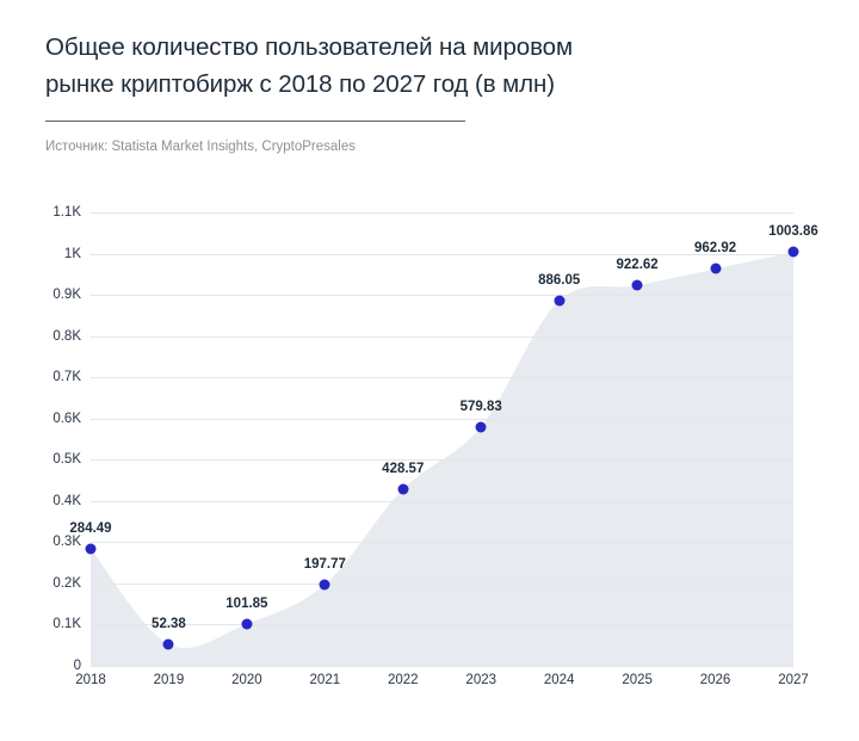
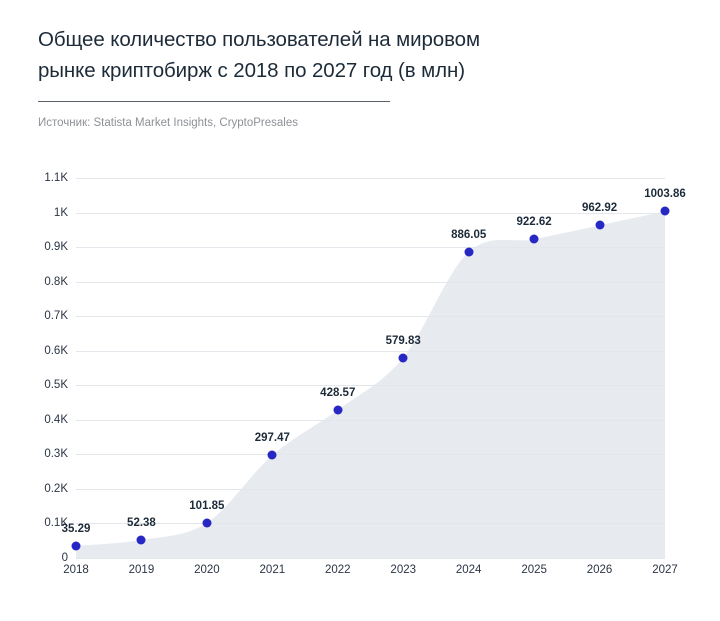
2018: 284.49 -> 35.29
2021: 197.77 -> 297.47
